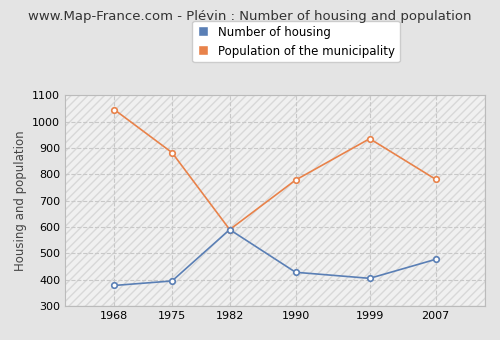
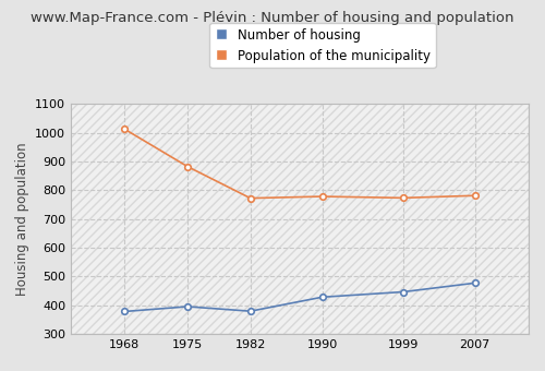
Population of the municipality/1968: 1045 -> 1012
Number of housing/1982: 590 -> 379
Population of the municipality/1982: 590 -> 772
Number of housing/1999: 405 -> 446
Population of the municipality/1999: 935 -> 773
